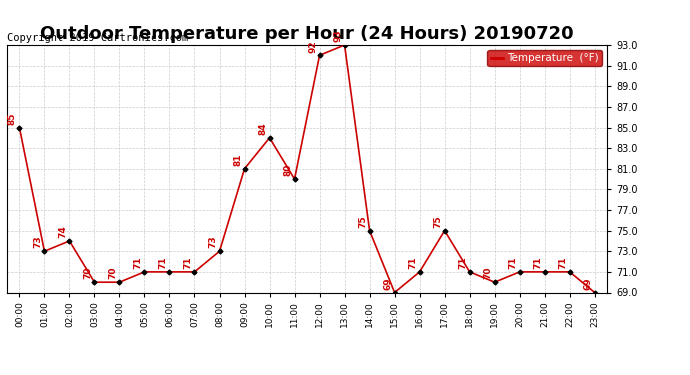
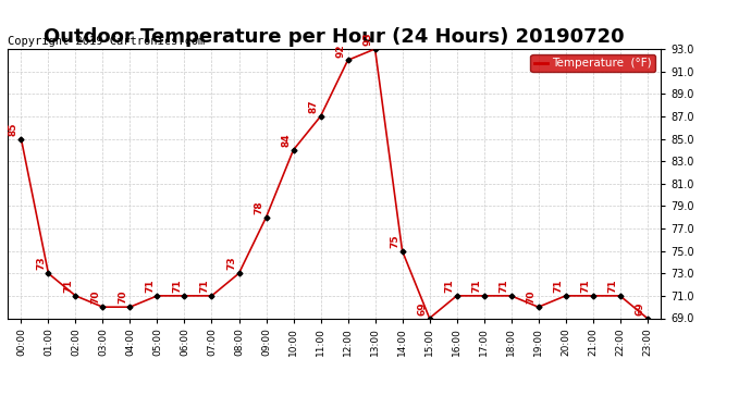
02:00: 74 -> 71
09:00: 81 -> 78
11:00: 80 -> 87
17:00: 75 -> 71
